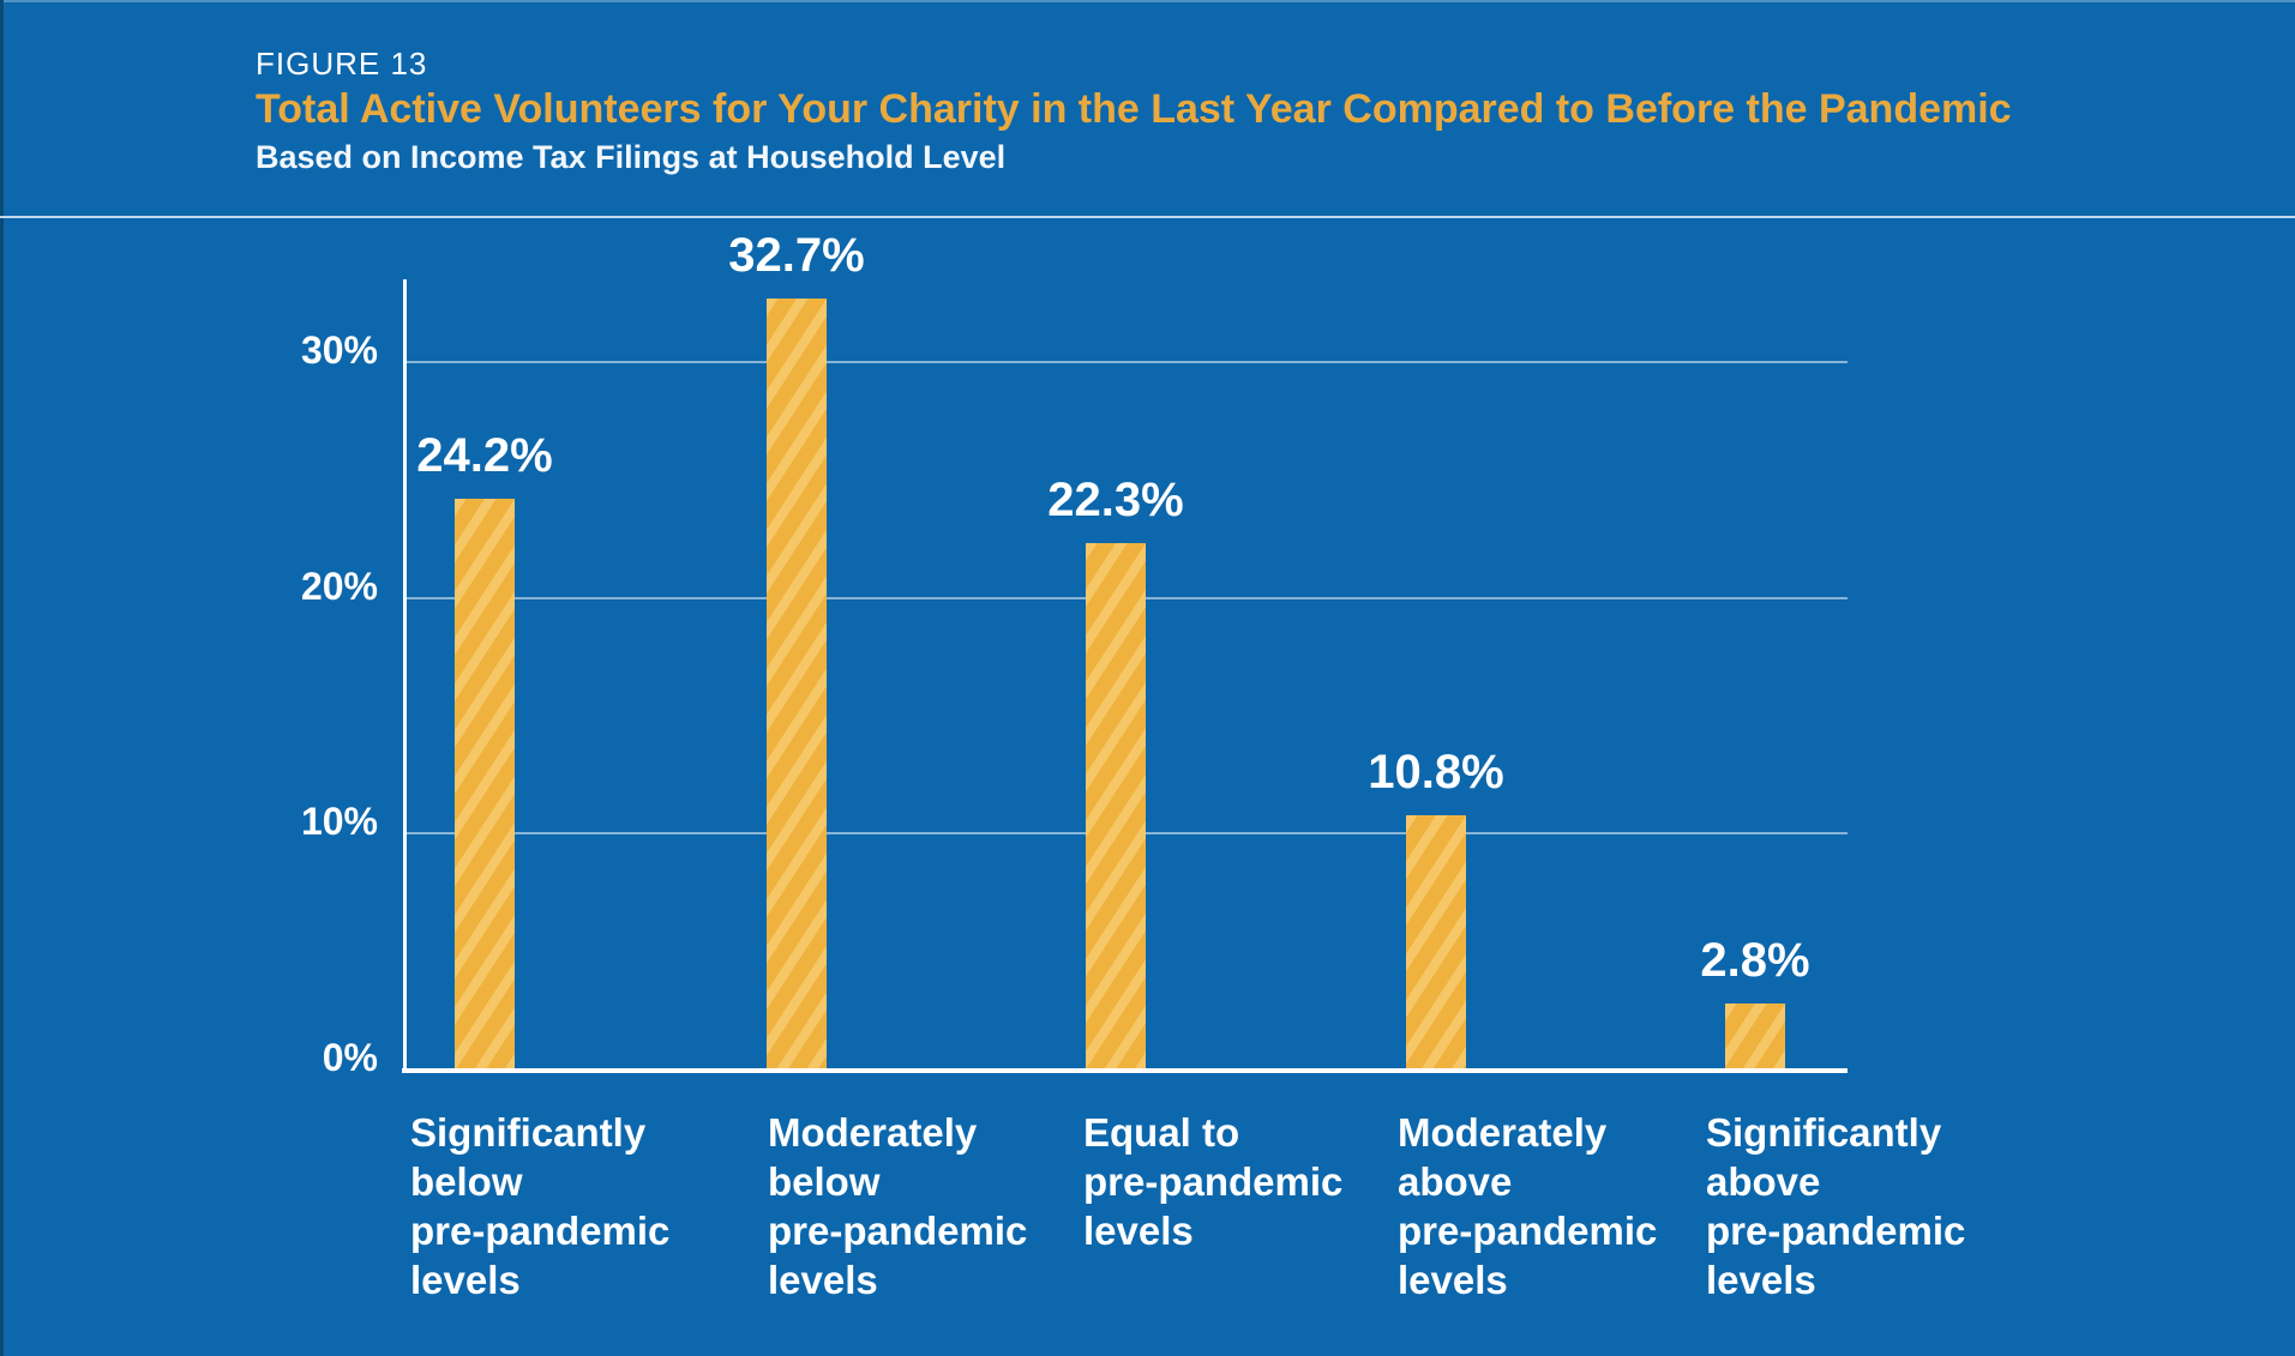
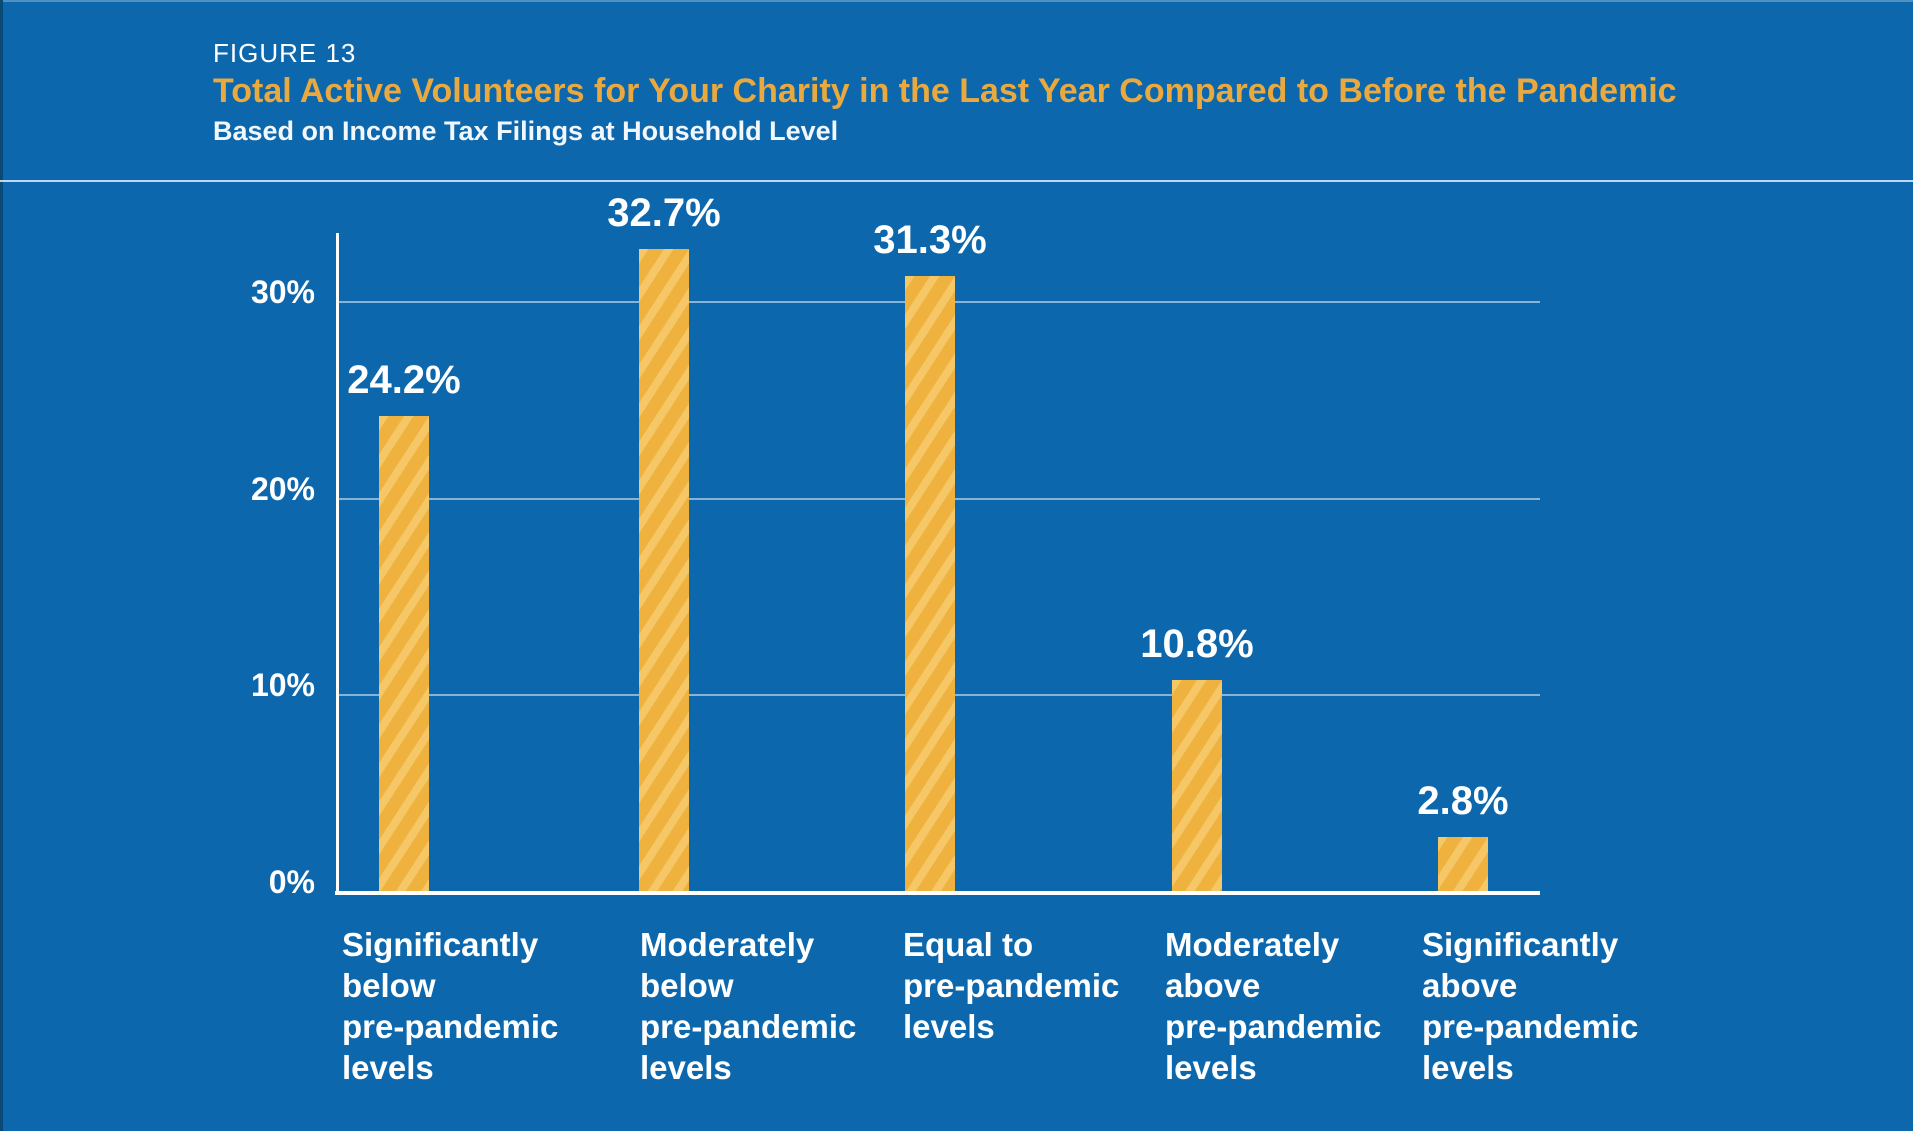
Equal to pre-pandemic levels: 22.3% -> 31.3%
